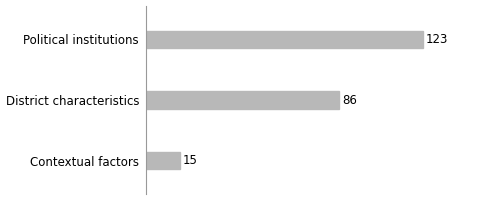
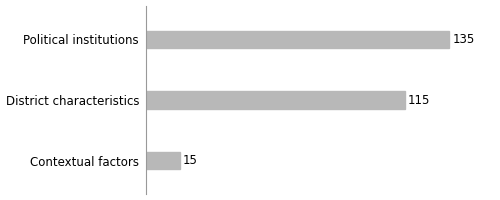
Political institutions: 123 -> 135
District characteristics: 86 -> 115
